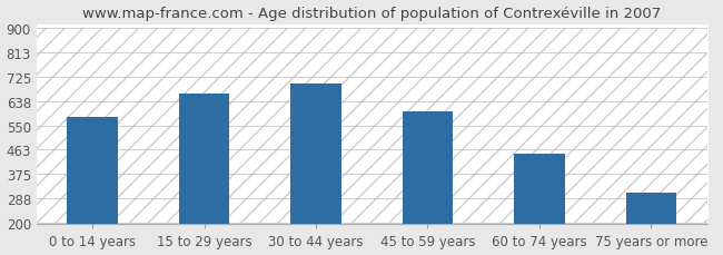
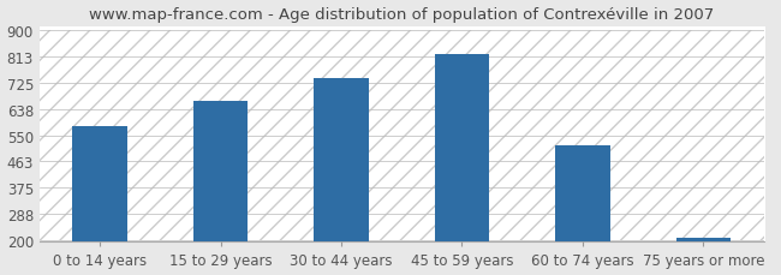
30 to 44 years: 700 -> 740
45 to 59 years: 600 -> 820
60 to 74 years: 450 -> 516
75 years or more: 310 -> 207
